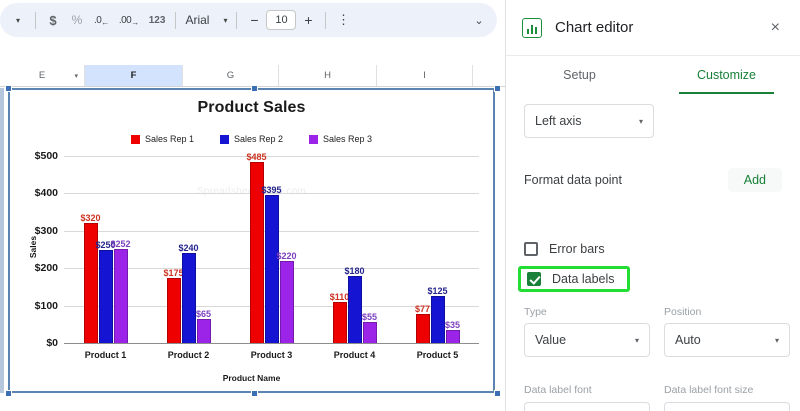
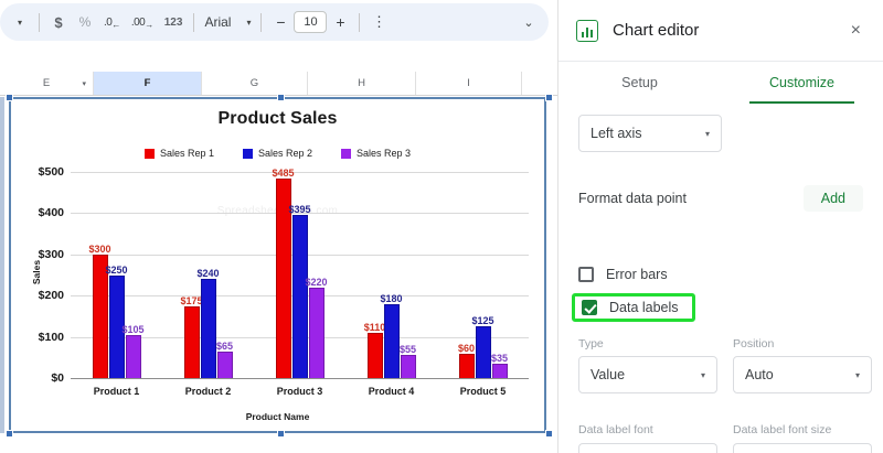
Sales Rep 1/Product 1: $320 -> $300
Sales Rep 3/Product 1: $252 -> $105
Sales Rep 1/Product 5: $77 -> $60
